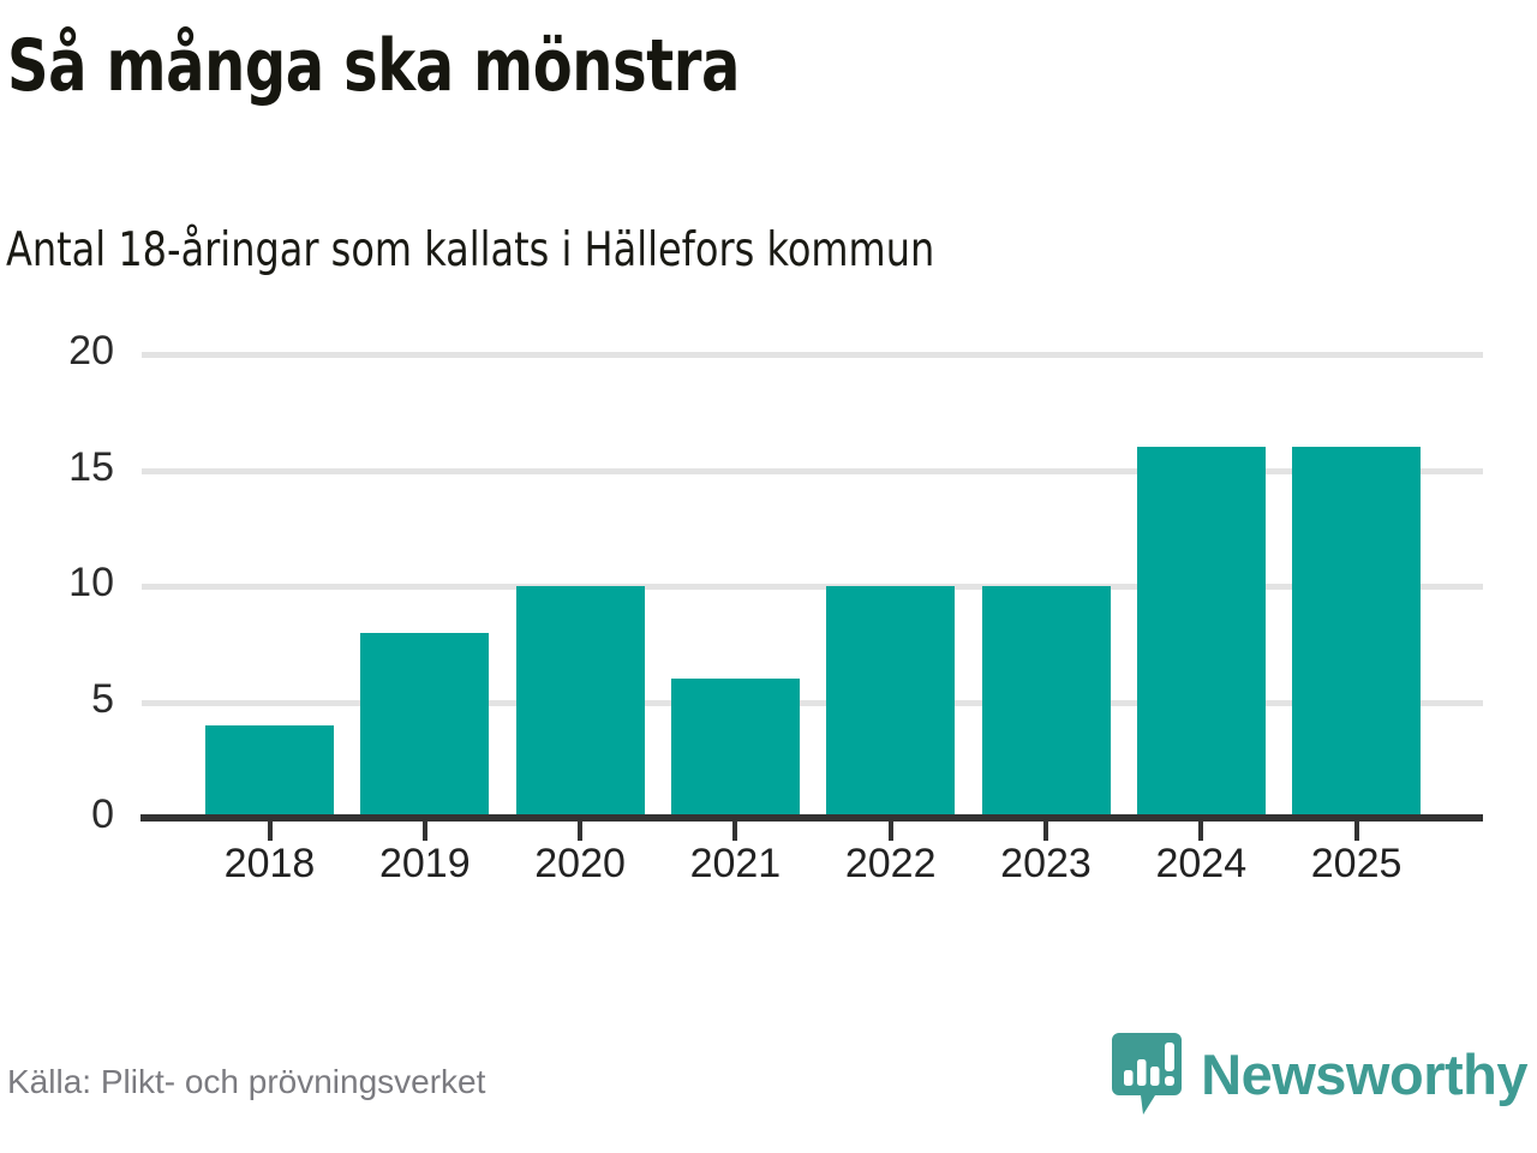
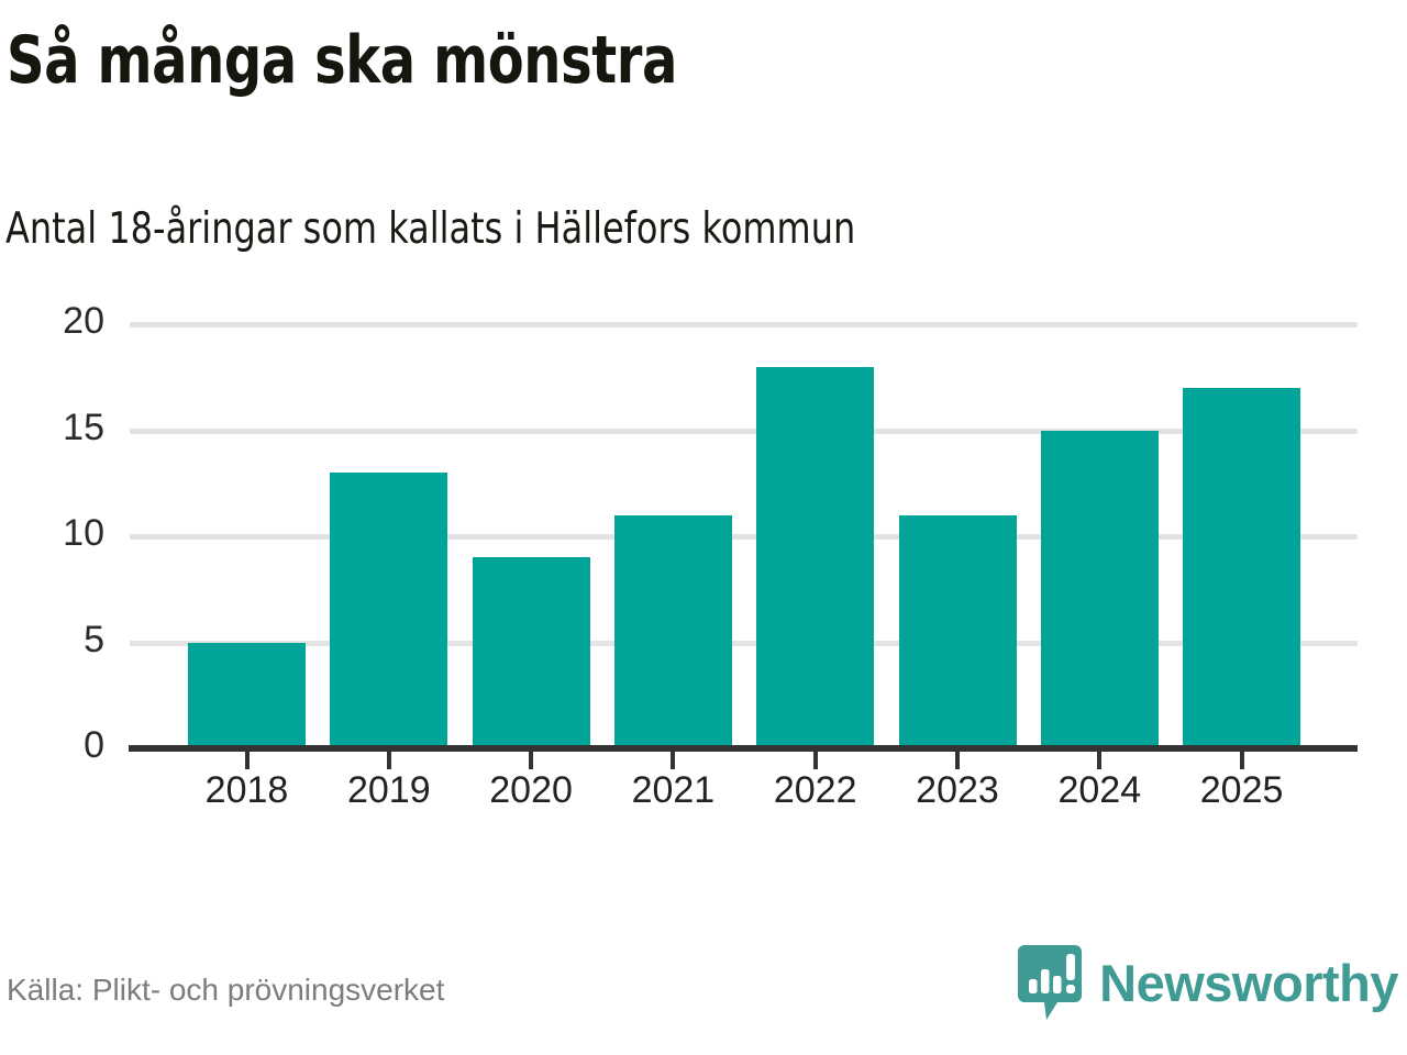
2018: 4 -> 5
2019: 8 -> 13
2020: 10 -> 9
2021: 6 -> 11
2022: 10 -> 18
2023: 10 -> 11
2024: 16 -> 15
2025: 16 -> 17
